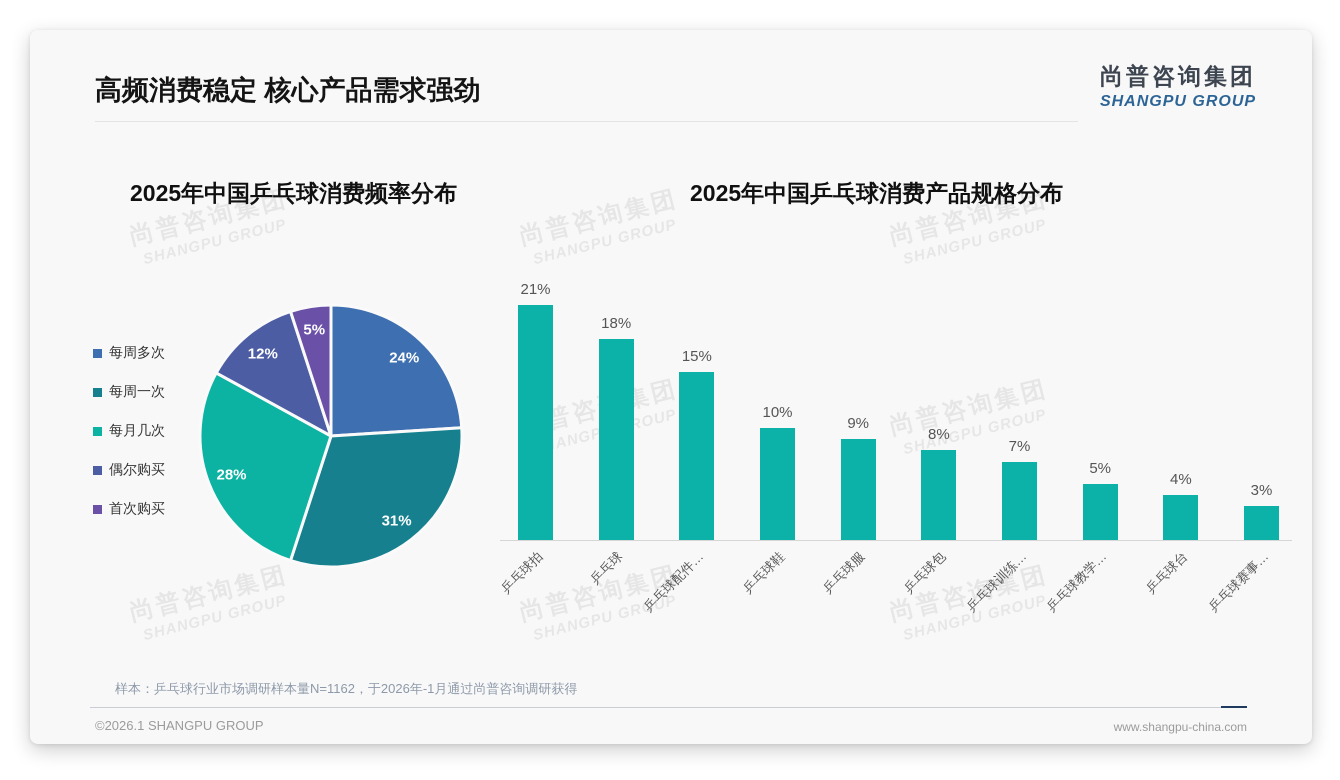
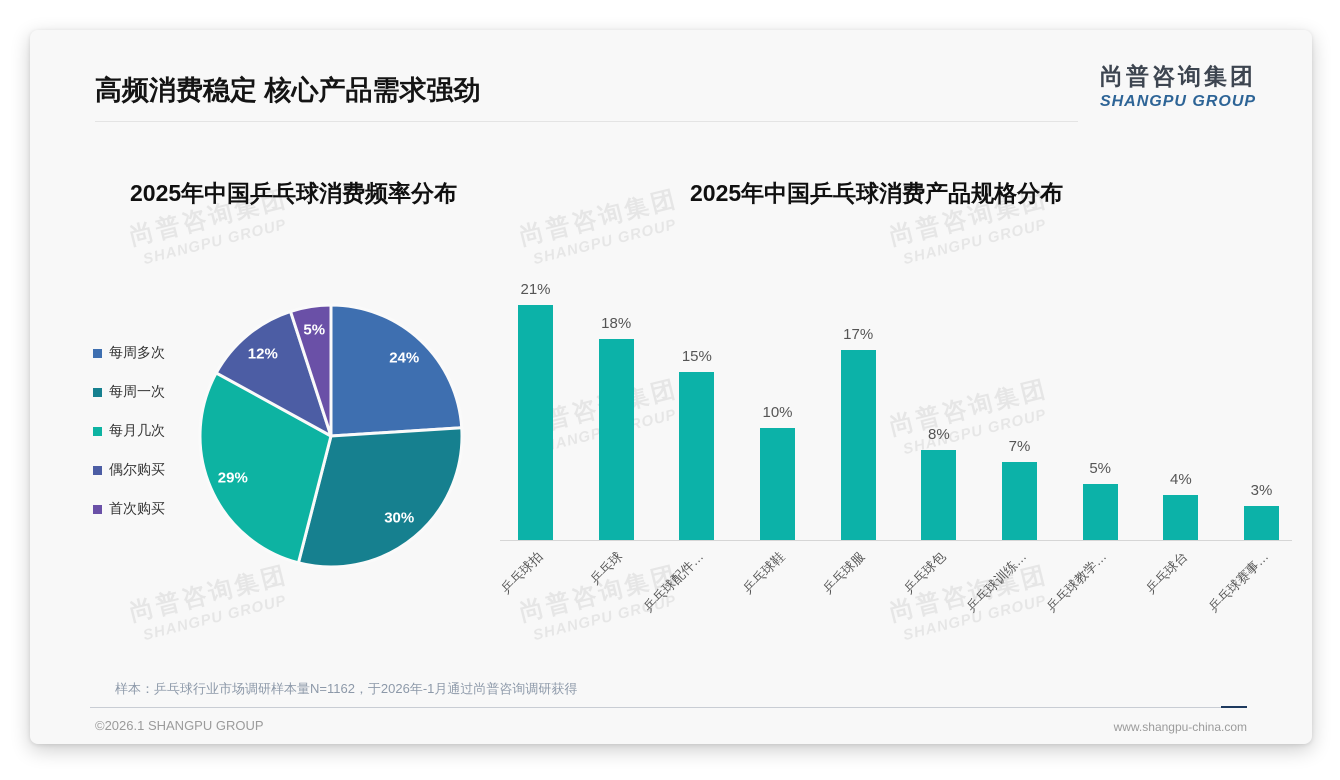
2025年中国乒乓球消费频率分布/每周一次: 31% -> 30%
2025年中国乒乓球消费频率分布/每月几次: 28% -> 29%
2025年中国乒乓球消费产品规格分布/乒乓球服: 9% -> 17%
